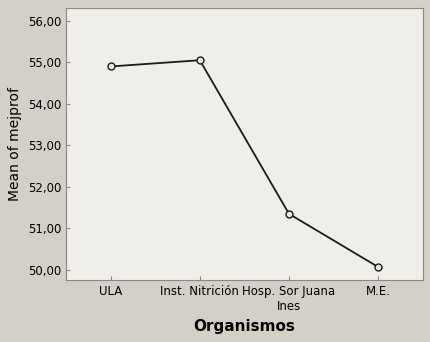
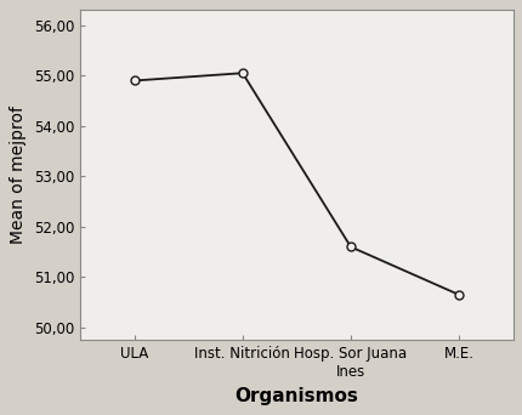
Hosp. Sor Juana Ines: 51,35 -> 51,60
M.E.: 50,07 -> 50,65
